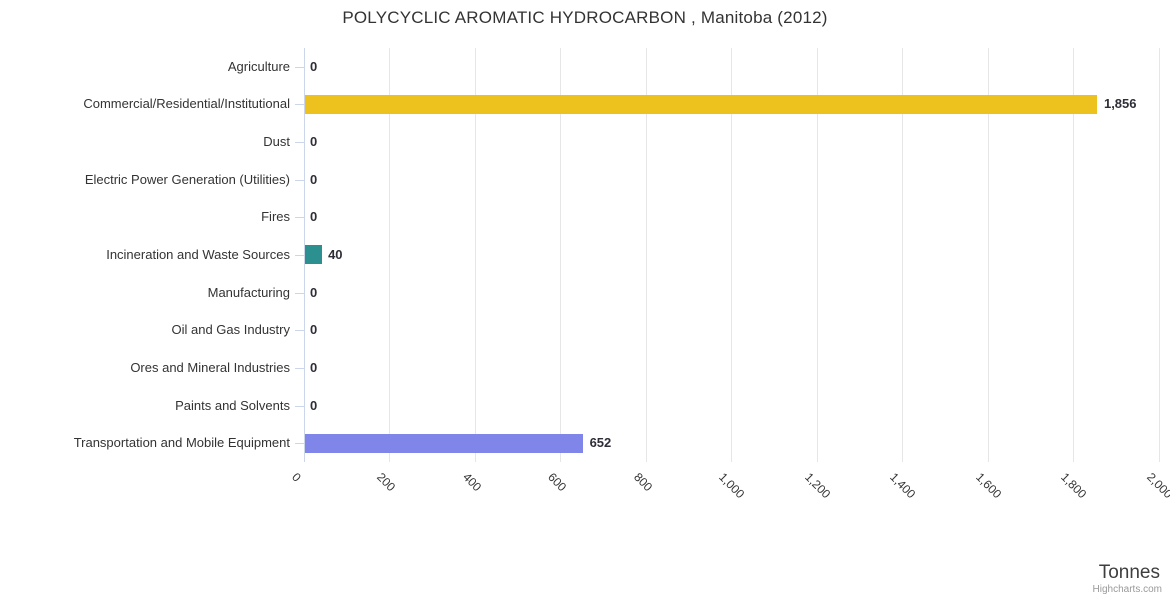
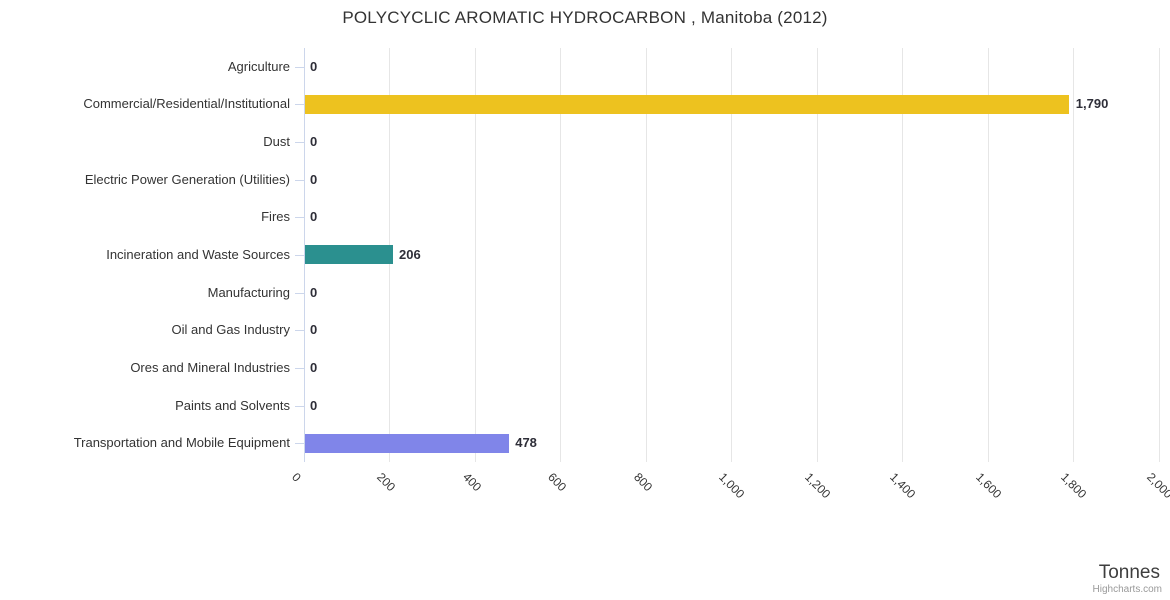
Commercial/Residential/Institutional: 1,856 -> 1,790
Incineration and Waste Sources: 40 -> 206
Transportation and Mobile Equipment: 652 -> 478
